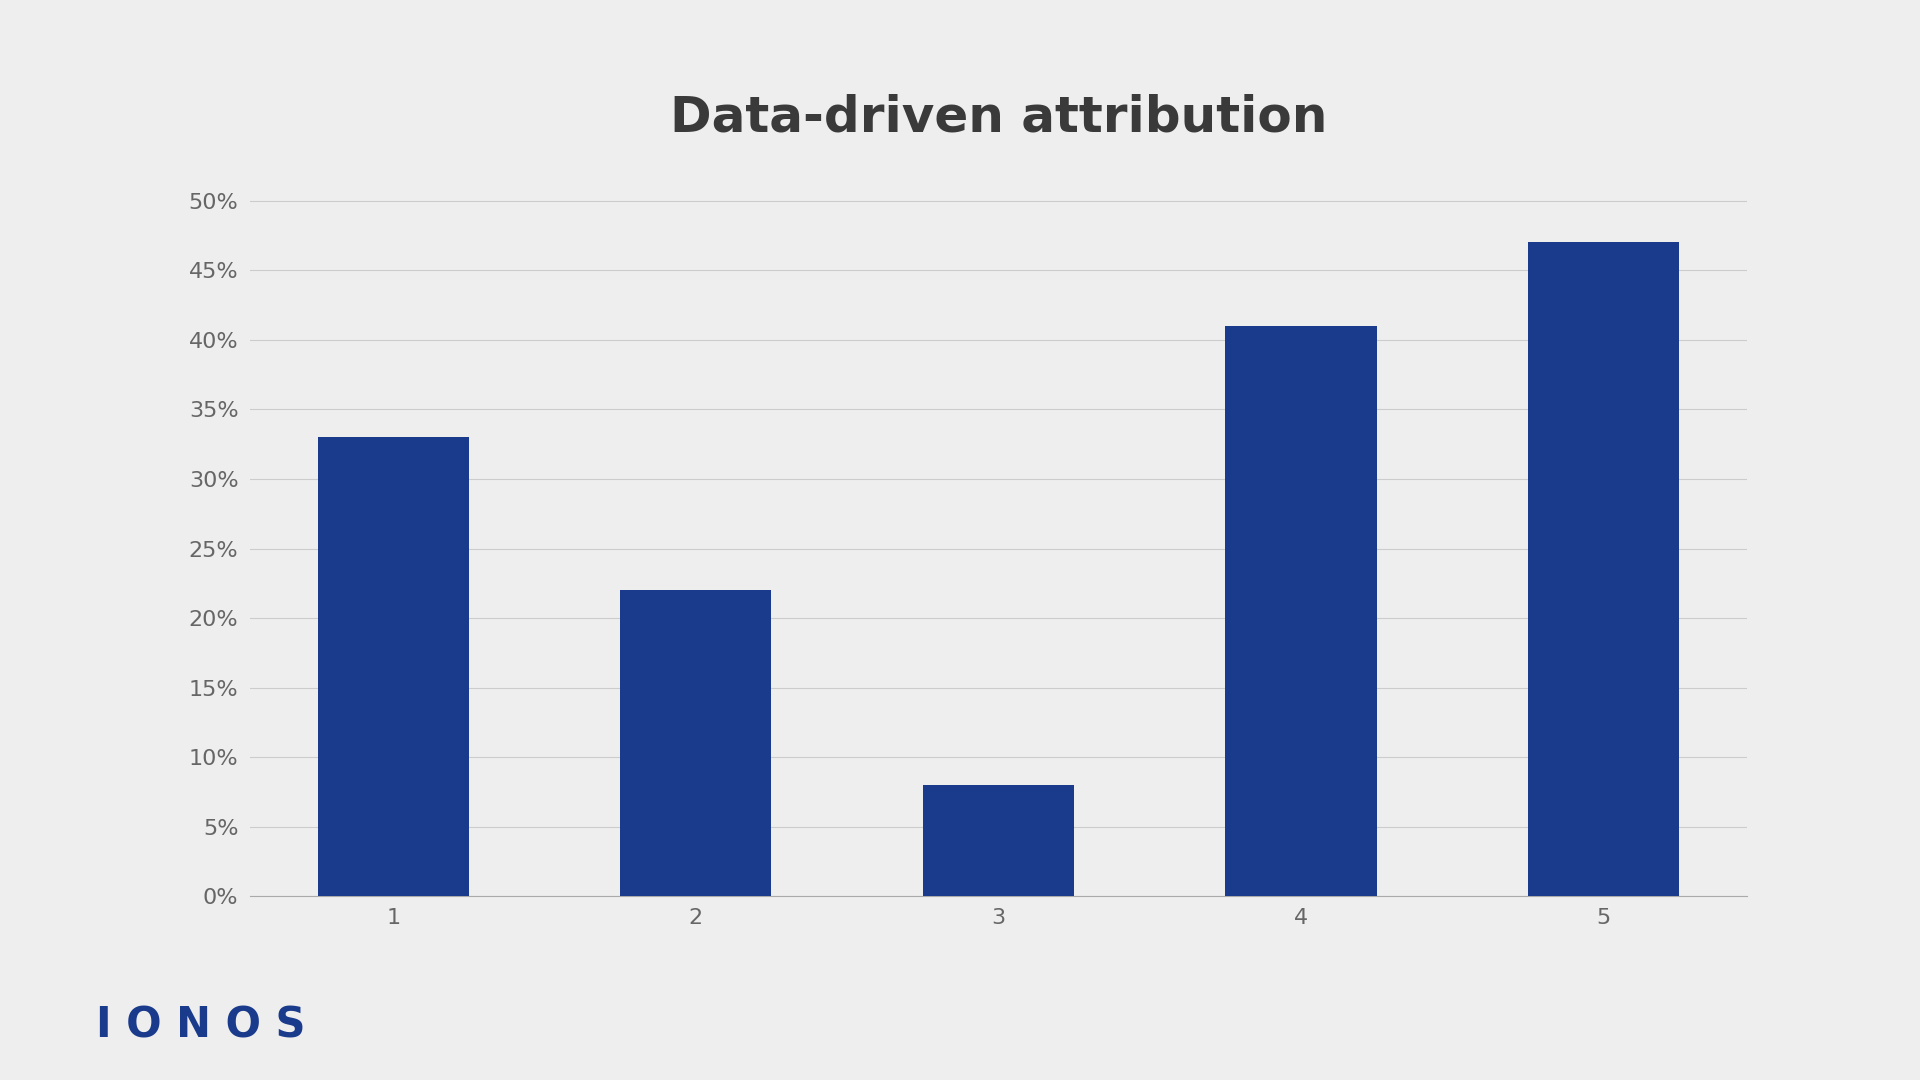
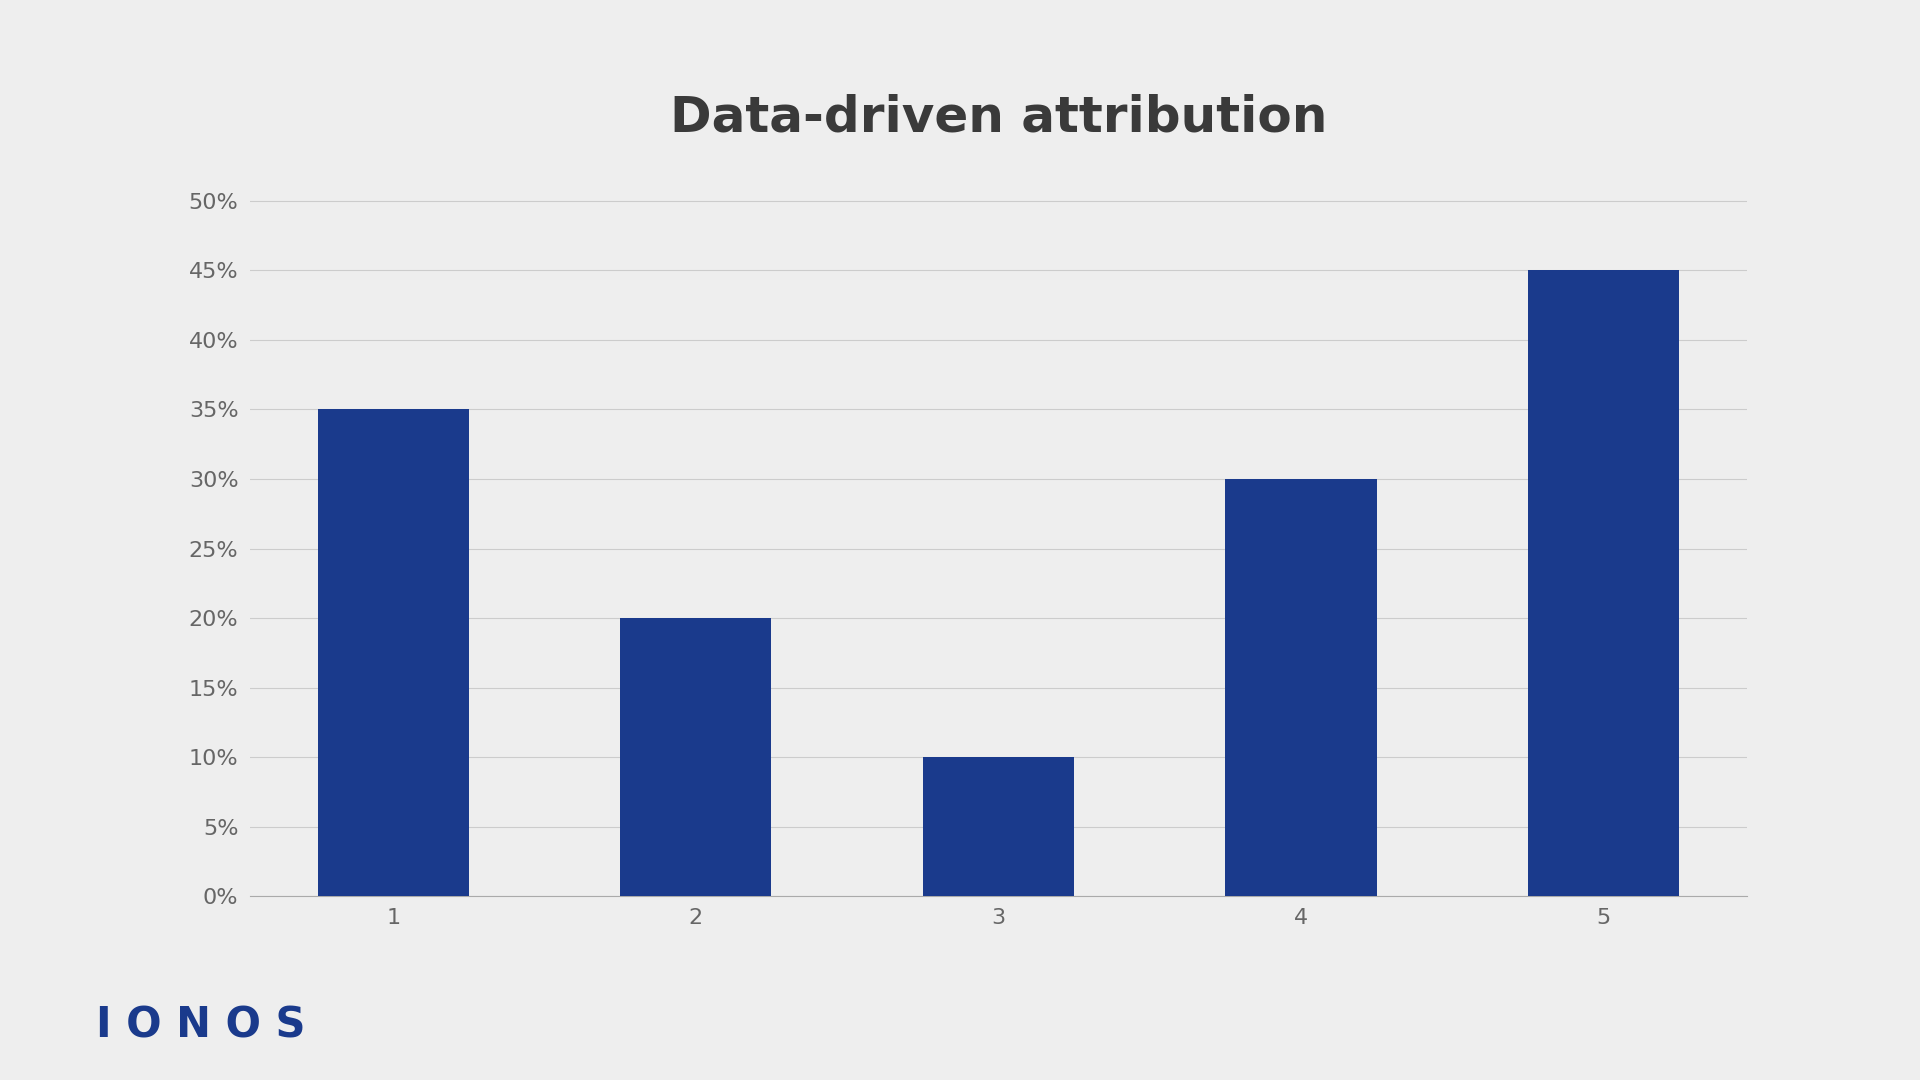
1: 33% -> 35%
2: 22% -> 20%
3: 8% -> 10%
4: 41% -> 30%
5: 47% -> 45%
